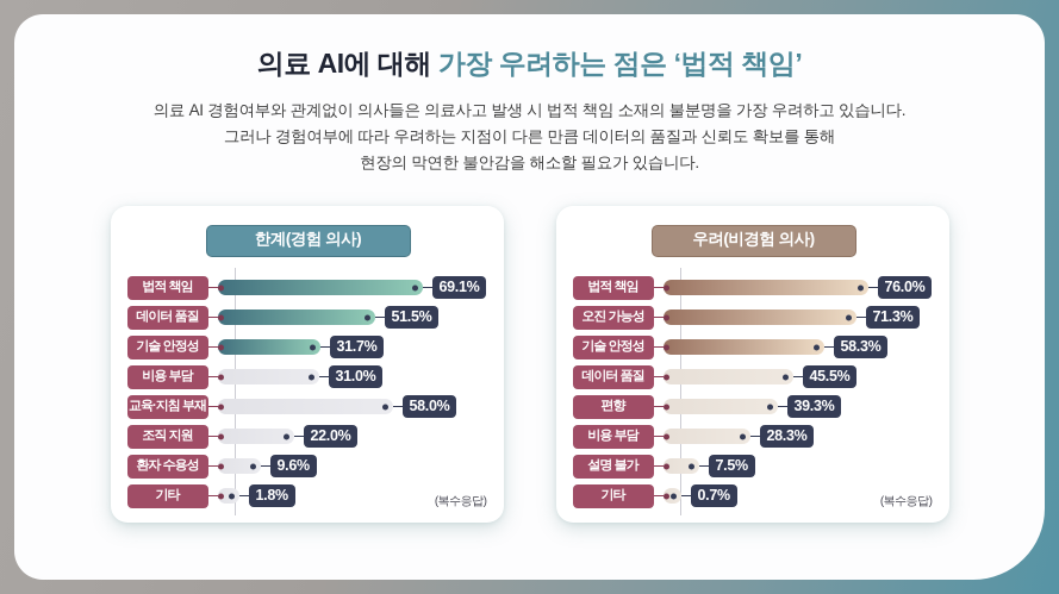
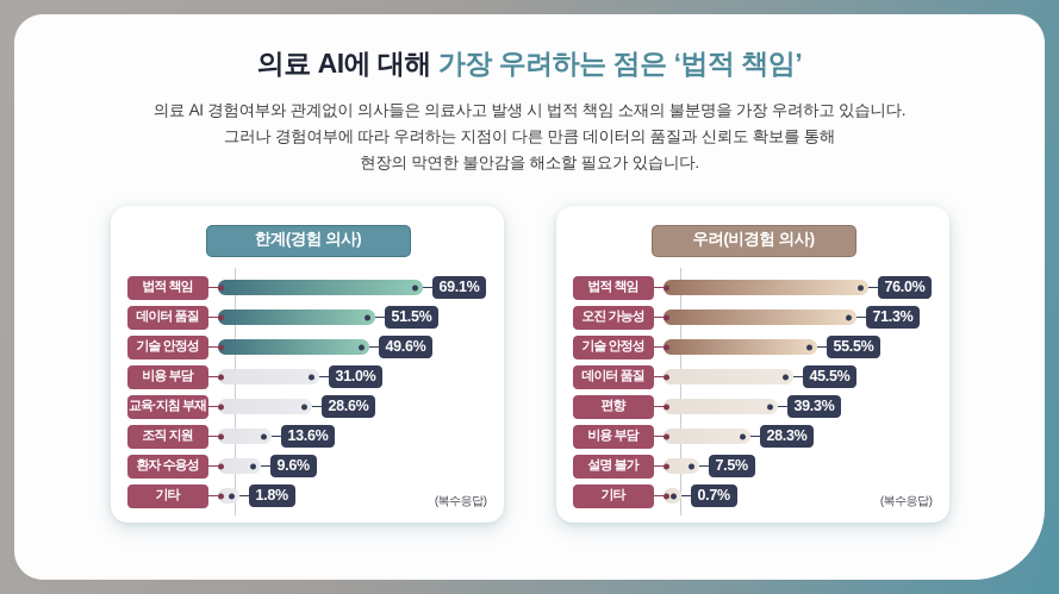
한계(경험 의사)/기술 안정성: 31.7% -> 49.6%
한계(경험 의사)/교육·지침 부재: 58.0% -> 28.6%
한계(경험 의사)/조직 지원: 22.0% -> 13.6%
우려(비경험 의사)/기술 안정성: 58.3% -> 55.5%
